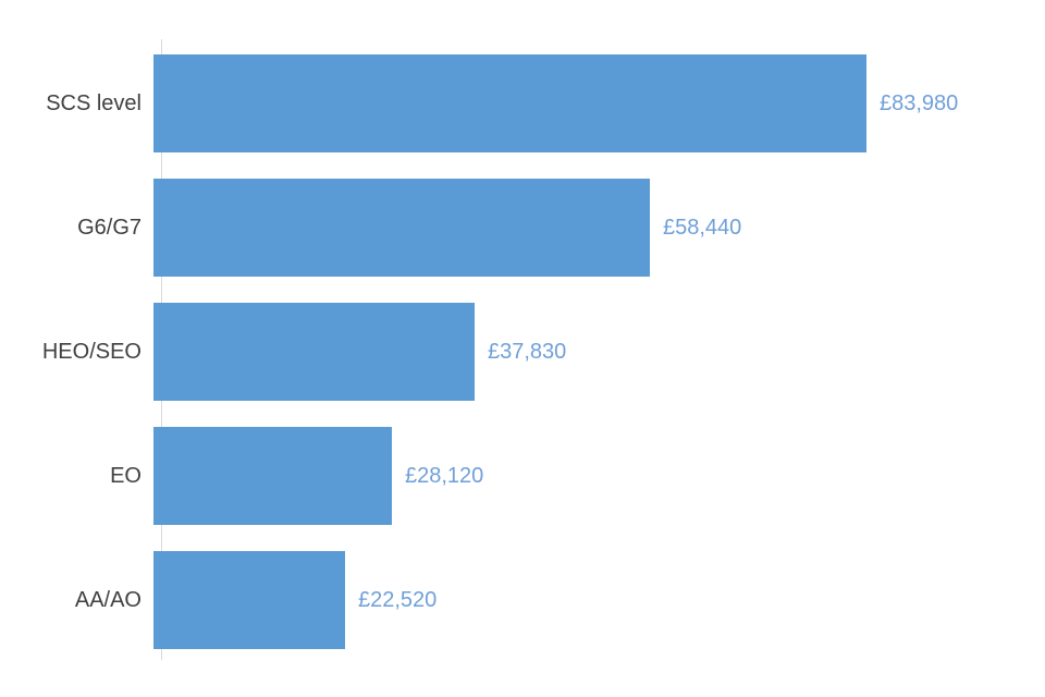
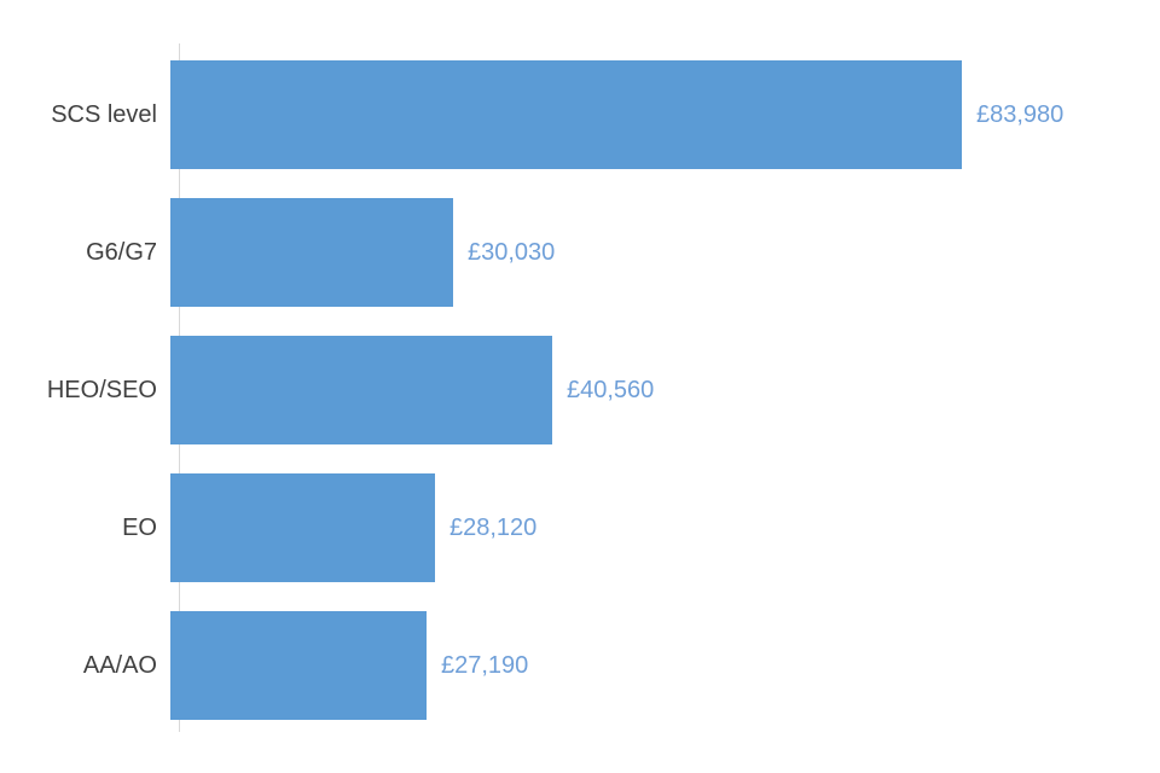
G6/G7: £58,440 -> £30,030
HEO/SEO: £37,830 -> £40,560
AA/AO: £22,520 -> £27,190
